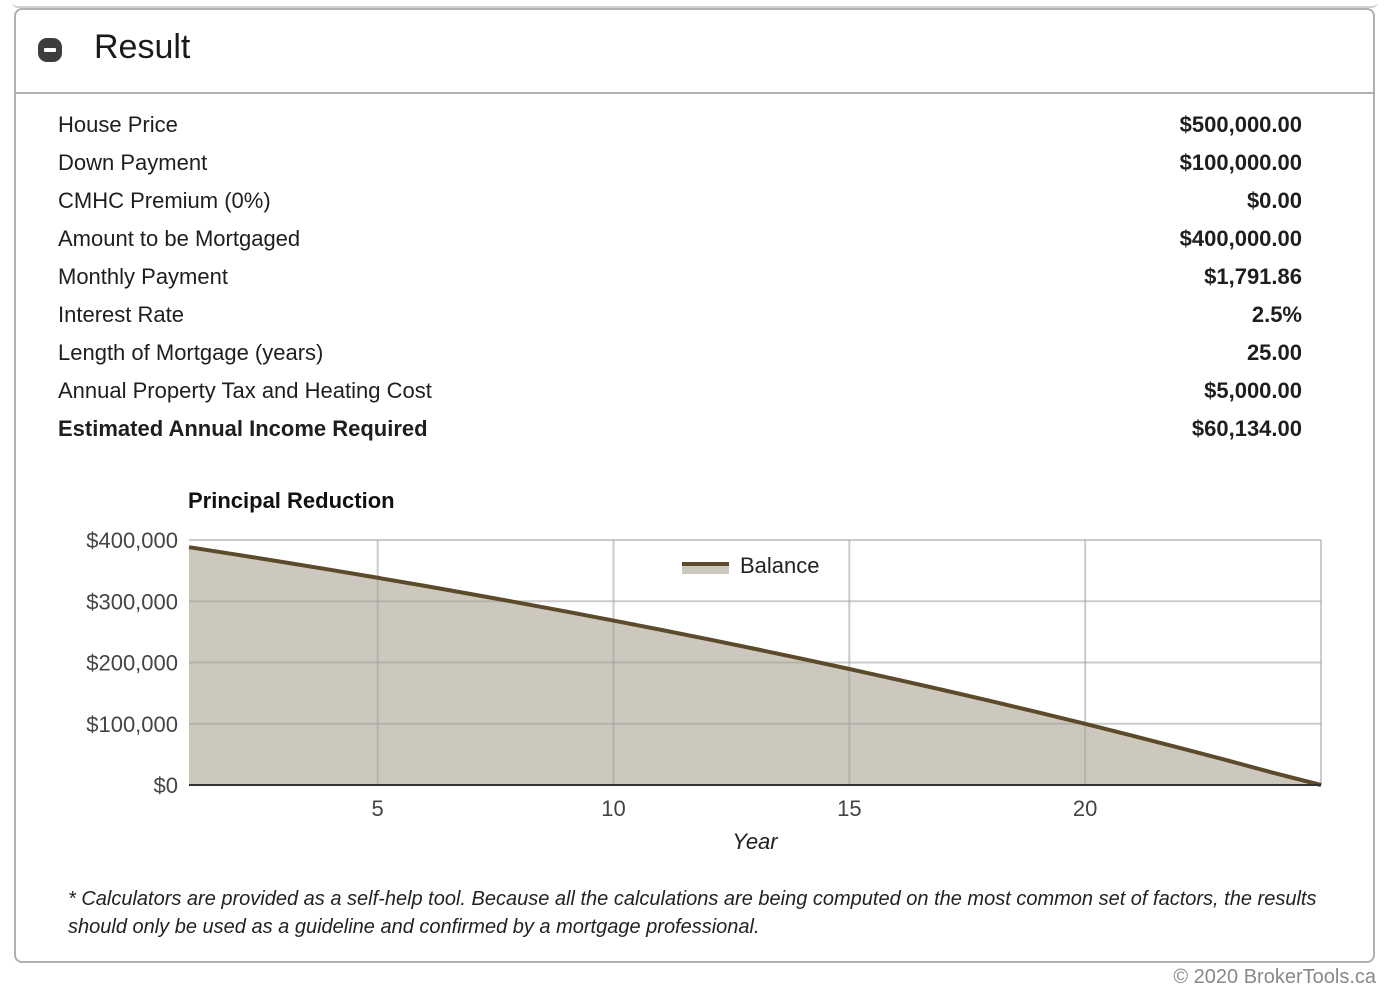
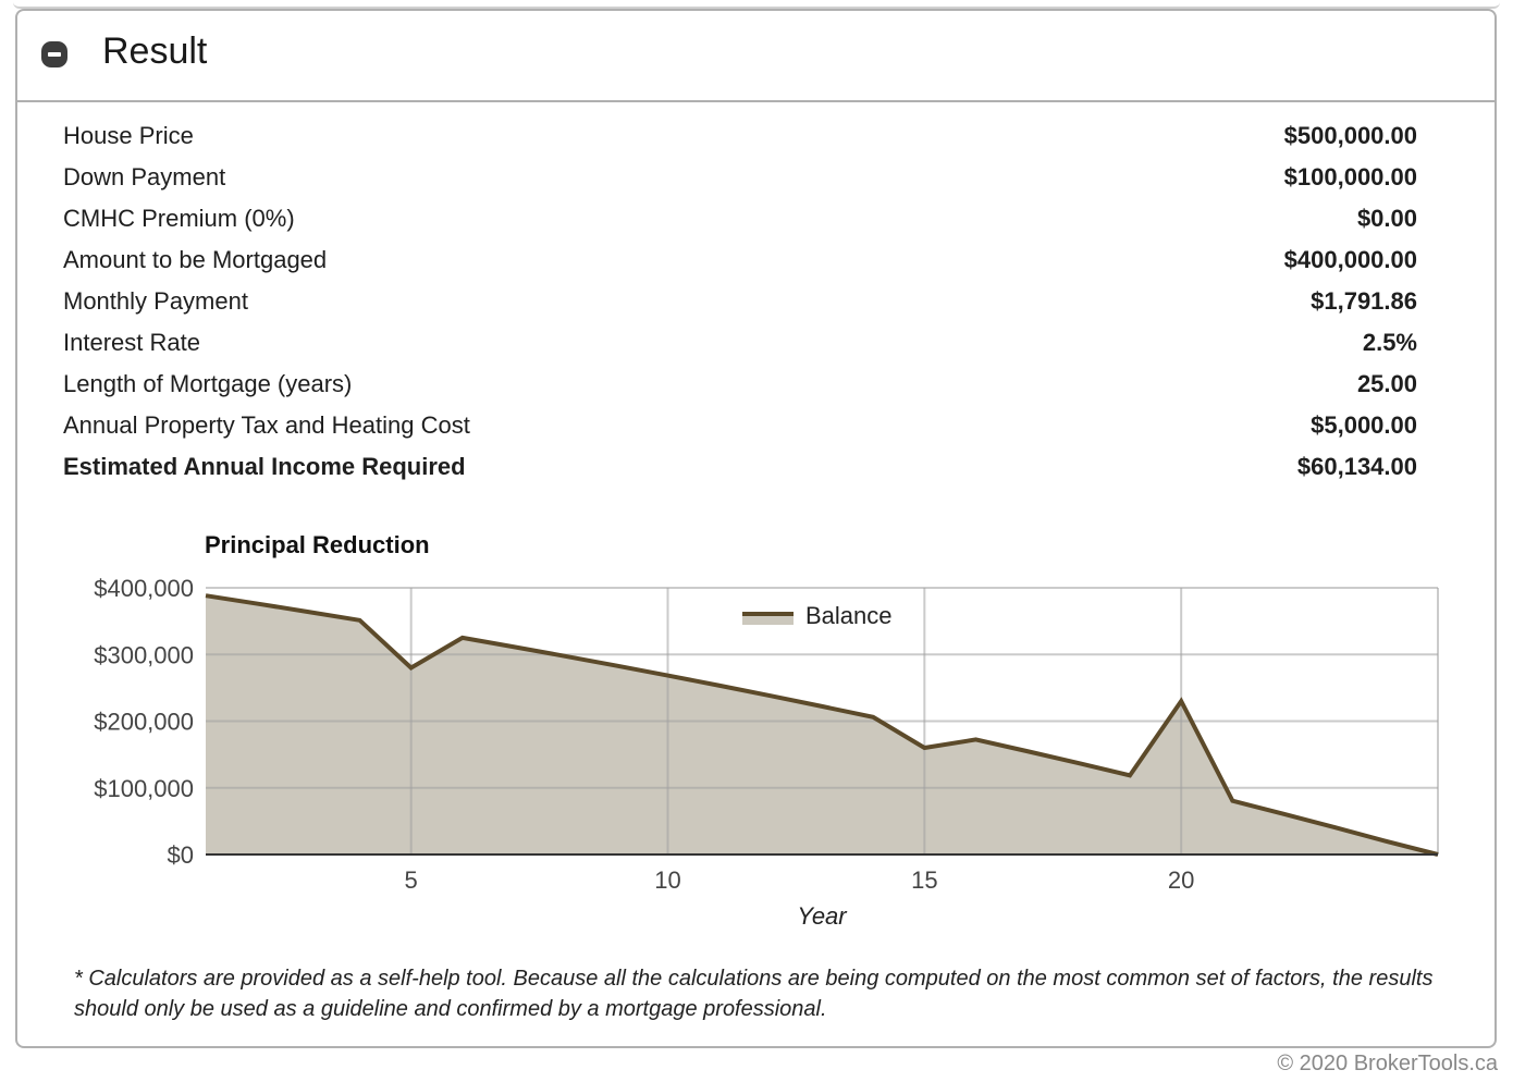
5: $340000 -> $280000
15: $190000 -> $160000
20: $100000 -> $230000
